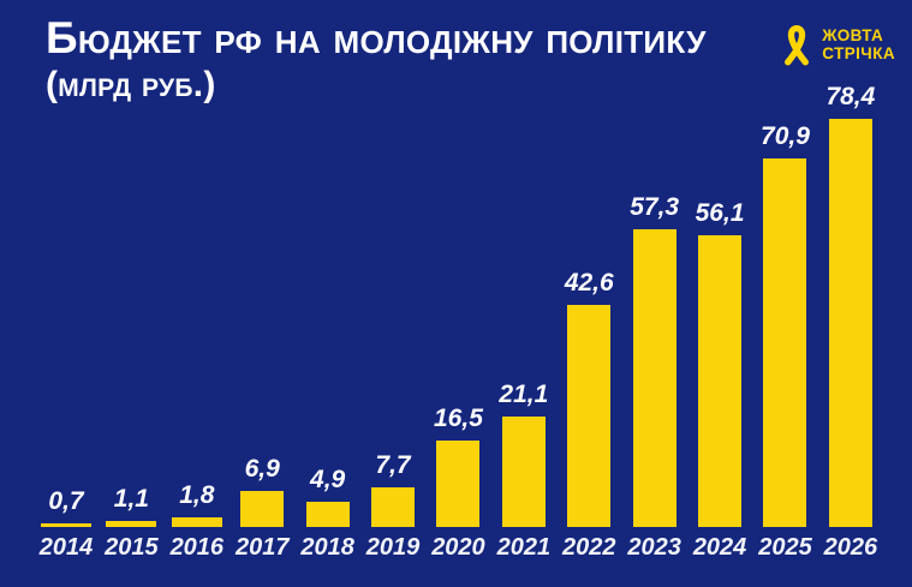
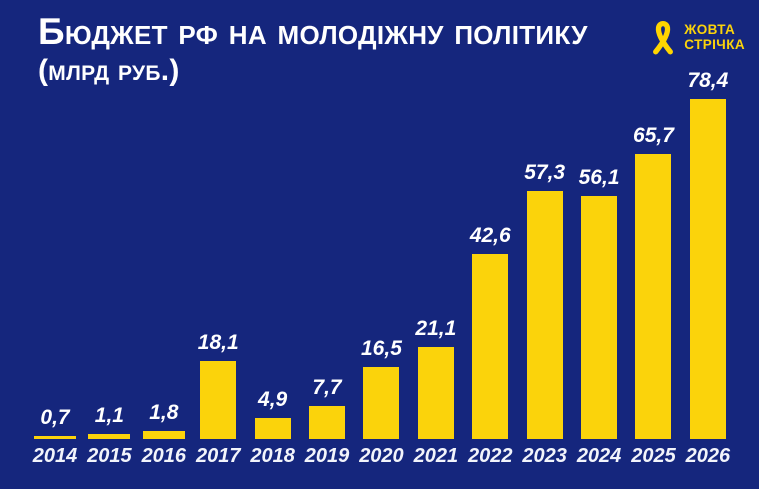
2017: 6,9 -> 18,1
2025: 70,9 -> 65,7
